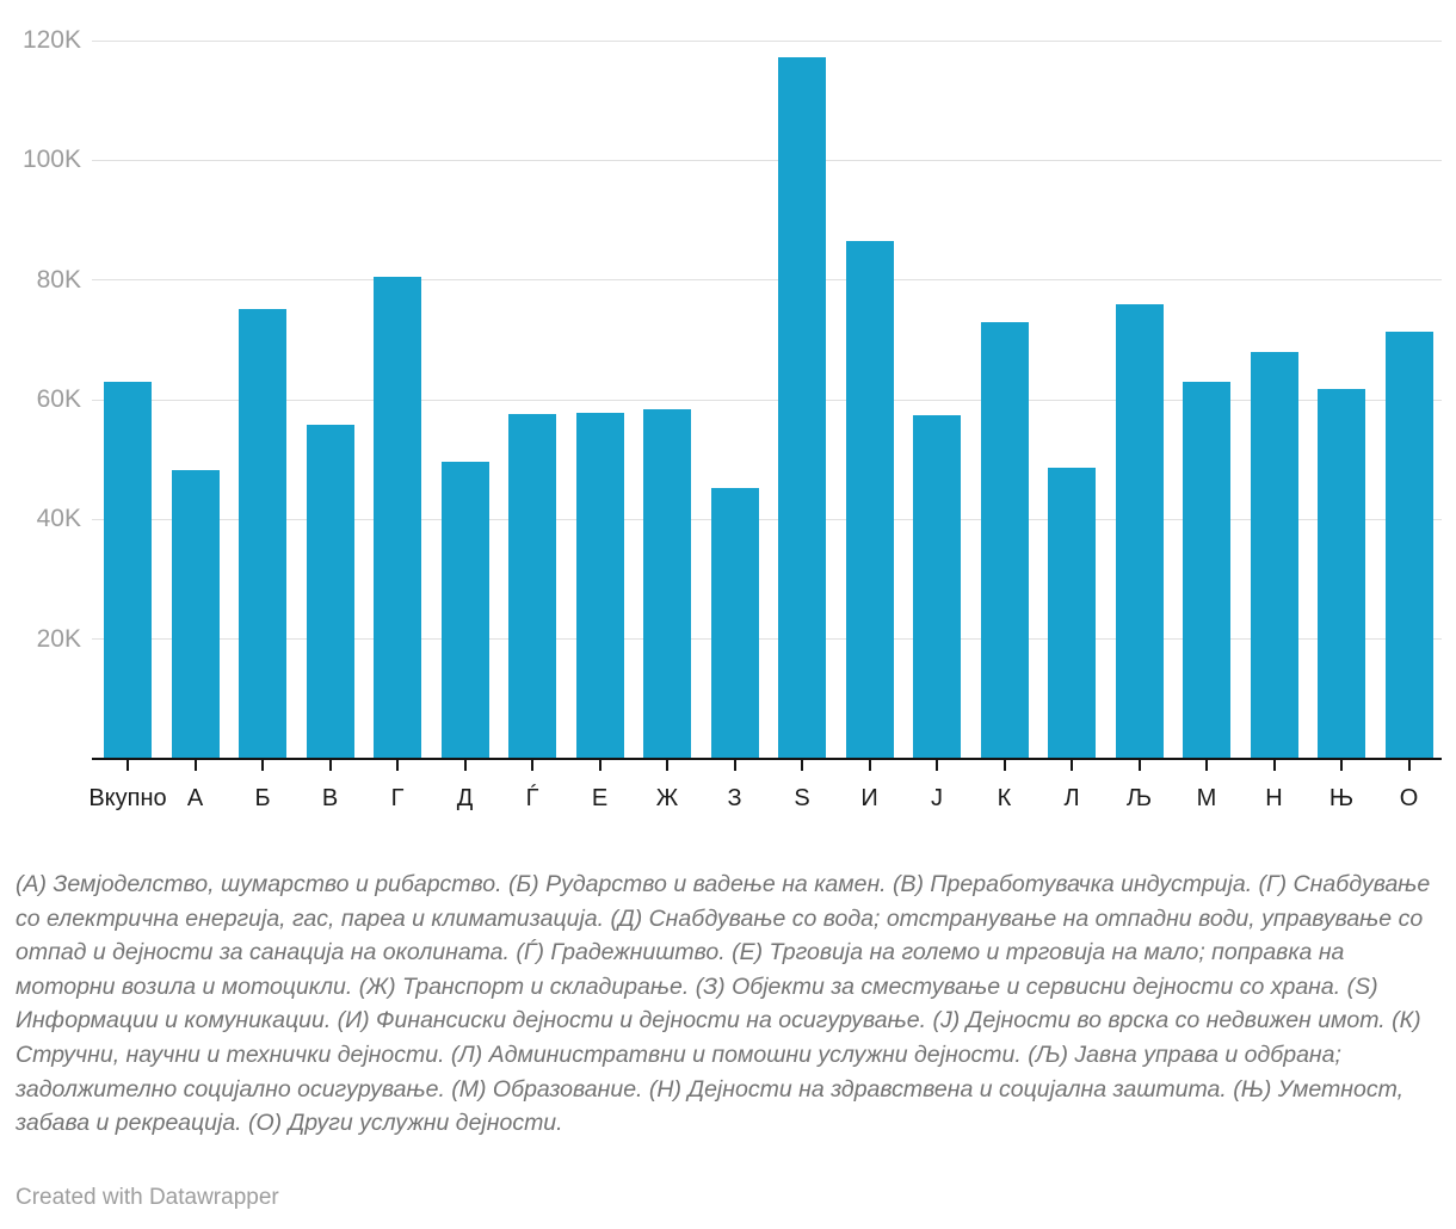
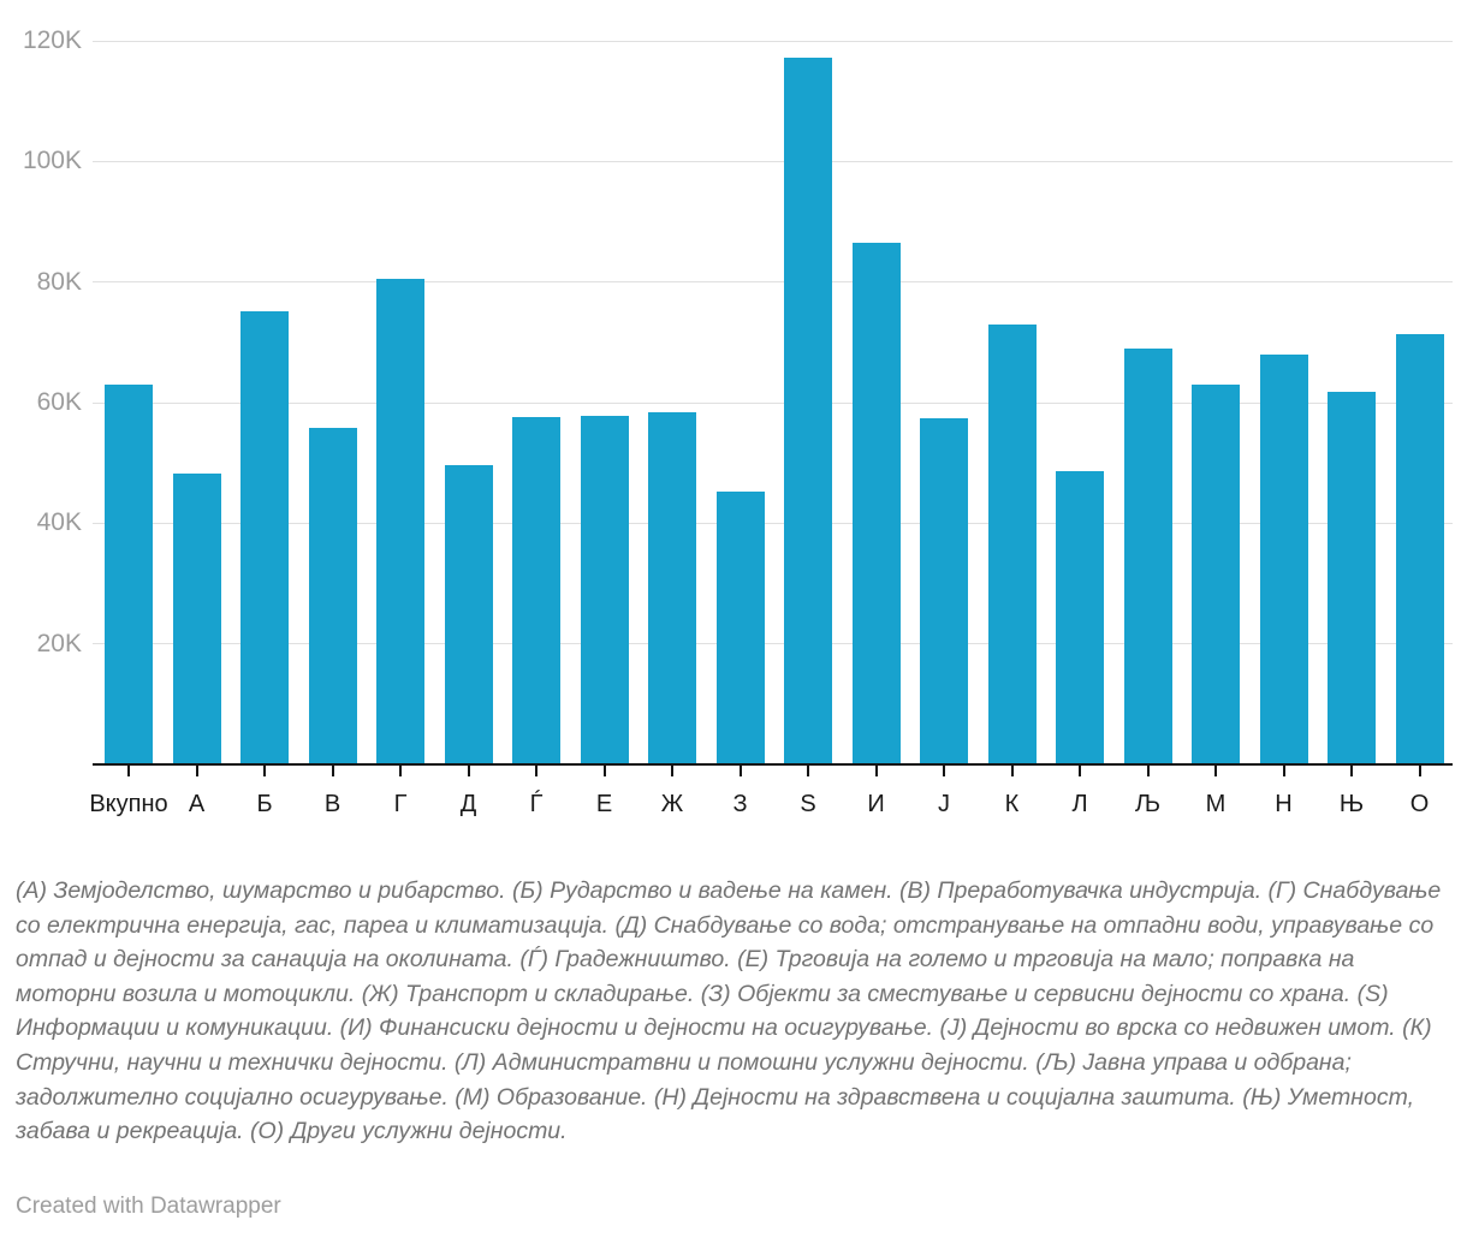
Љ: 76K -> 69K
